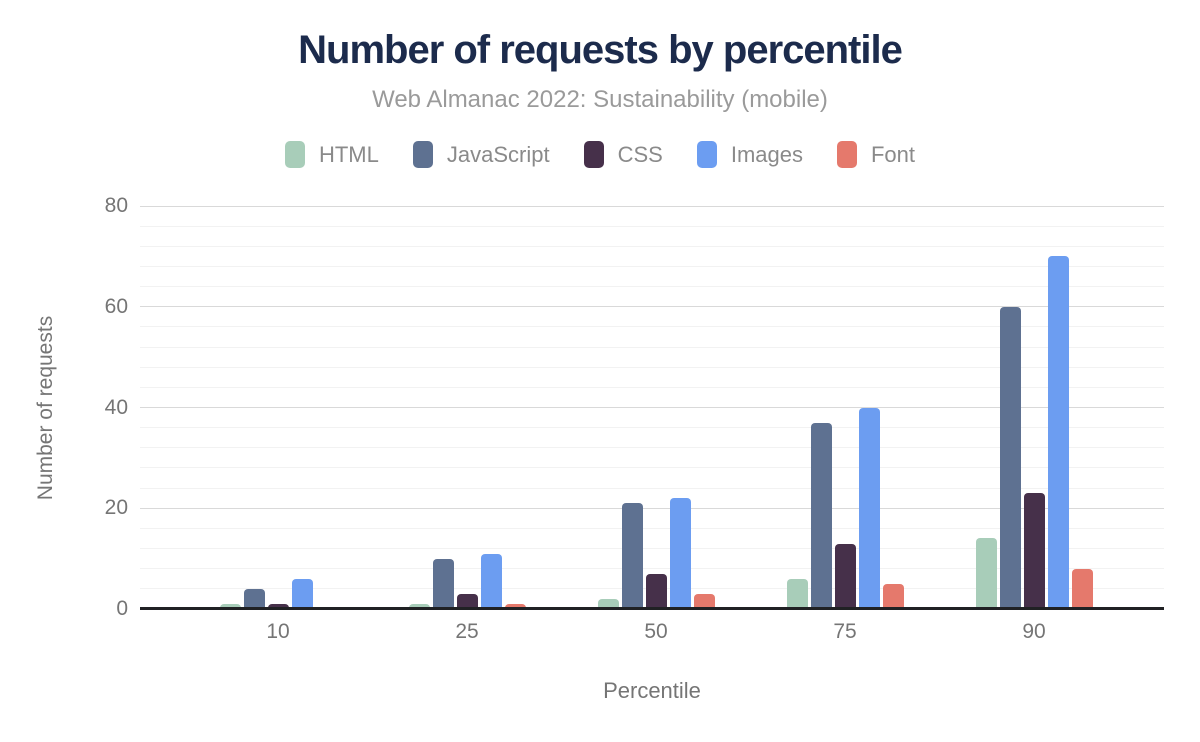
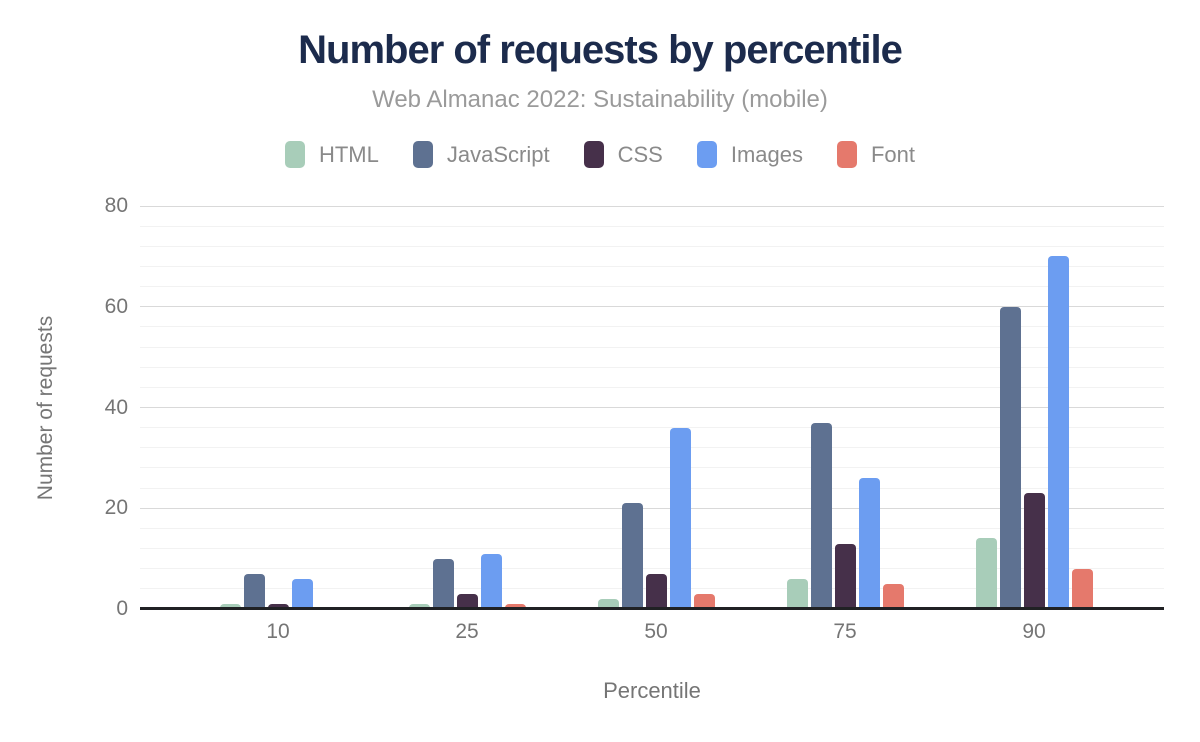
JavaScript/10: 4 -> 7
Images/50: 22 -> 36
Images/75: 40 -> 26
